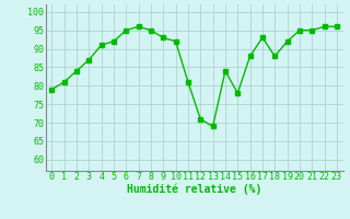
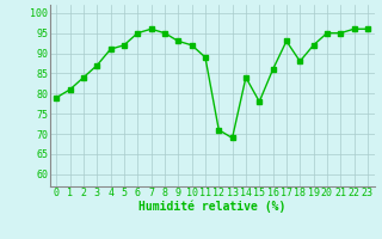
11: 81 -> 89
16: 88 -> 86
